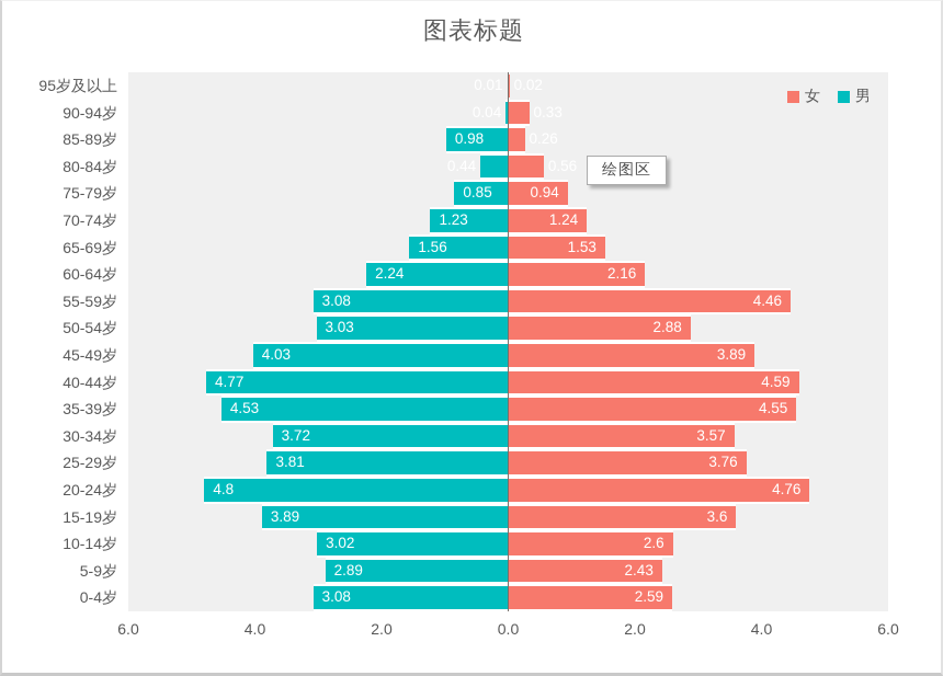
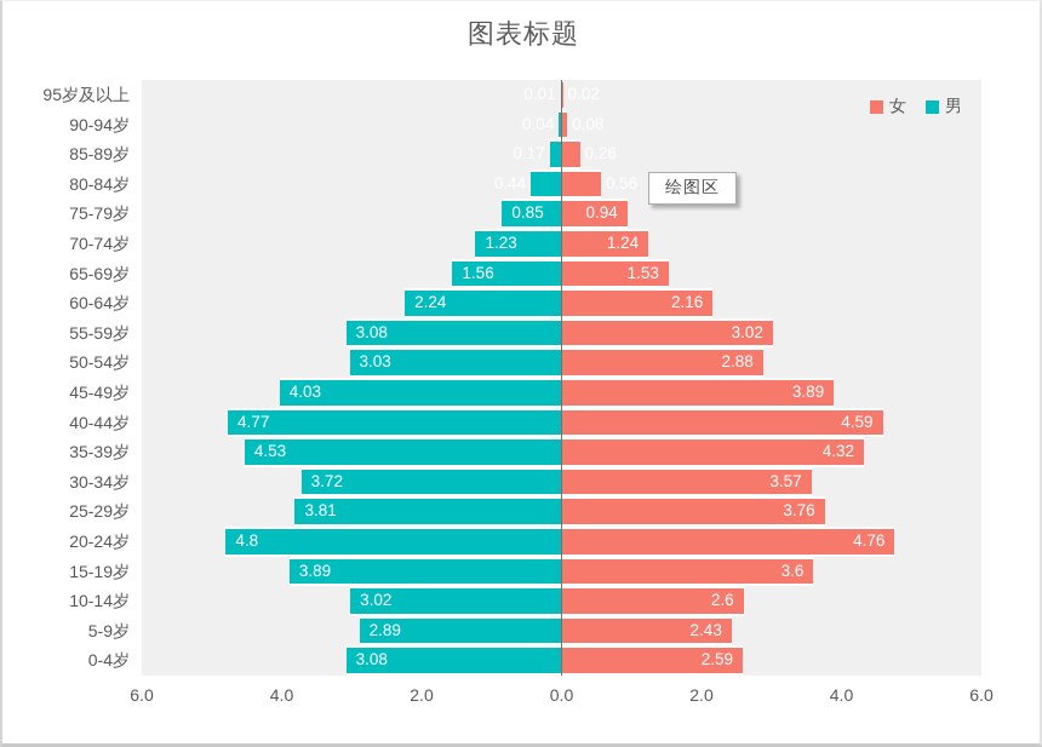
女/90-94岁: 0.33 -> 0.08
男/85-89岁: 0.98 -> 0.17
女/55-59岁: 4.46 -> 3.02
女/35-39岁: 4.55 -> 4.32
